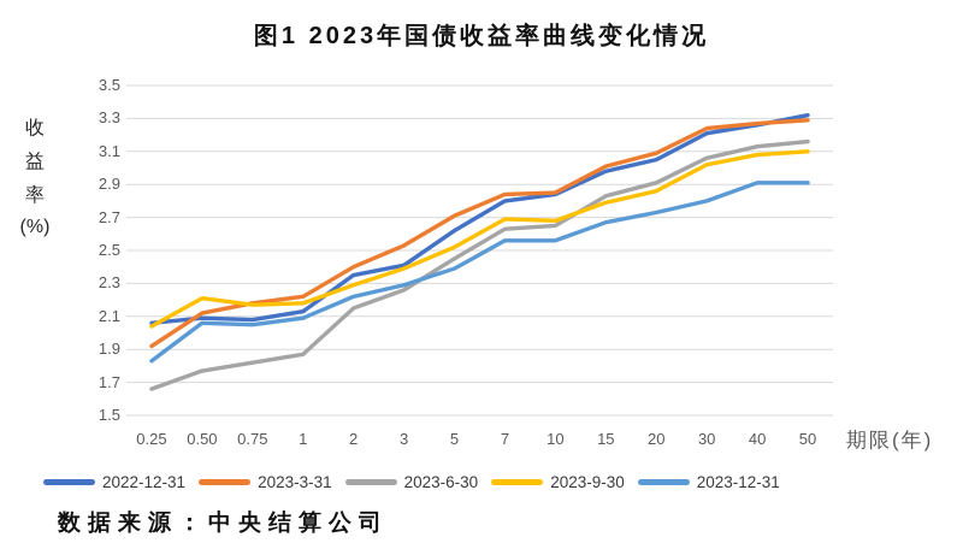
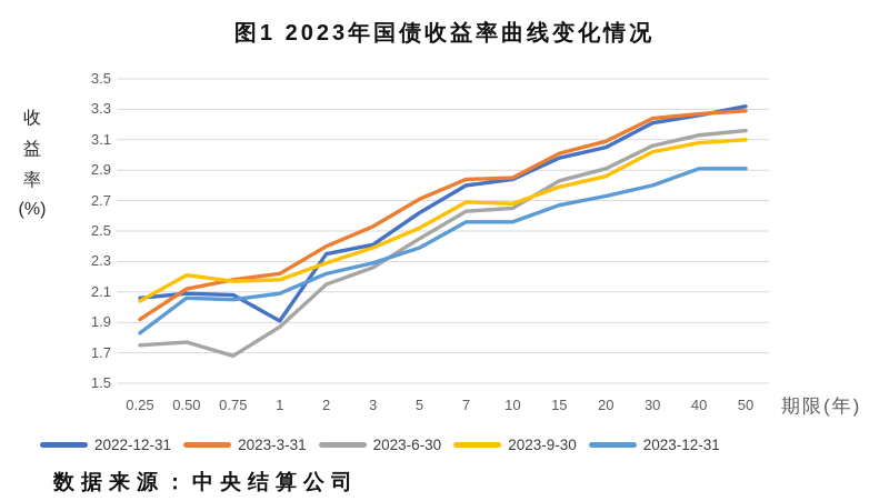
2023-6-30/0.25: 1.66 -> 1.75
2023-6-30/0.75: 1.82 -> 1.68
2022-12-31/1: 2.13 -> 1.91
